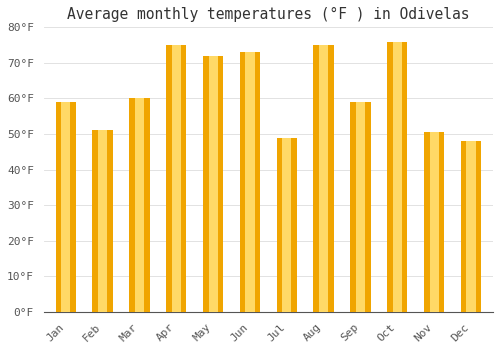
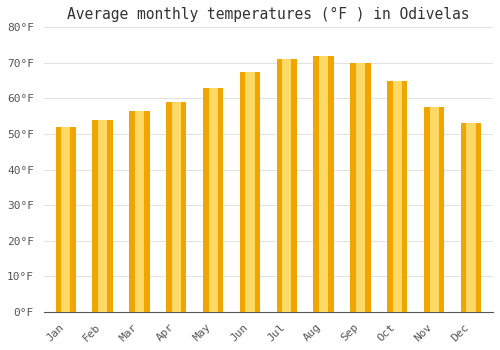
Jan: 59.0°F -> 52.0°F
Feb: 51.0°F -> 54.0°F
Mar: 60.0°F -> 56.5°F
Apr: 75.0°F -> 59.0°F
May: 72.0°F -> 63.0°F
Jun: 73.0°F -> 67.5°F
Jul: 49.0°F -> 71.0°F
Aug: 75.0°F -> 72.0°F
Sep: 59.0°F -> 70.0°F
Oct: 76.0°F -> 65.0°F
Nov: 50.5°F -> 57.5°F
Dec: 48.0°F -> 53.0°F
